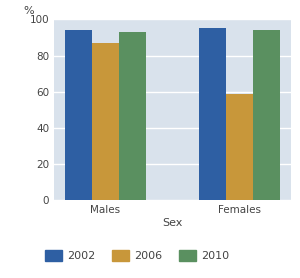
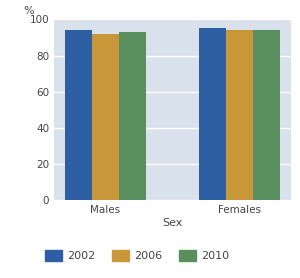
2006/Males: 87 -> 92
2006/Females: 59 -> 94
